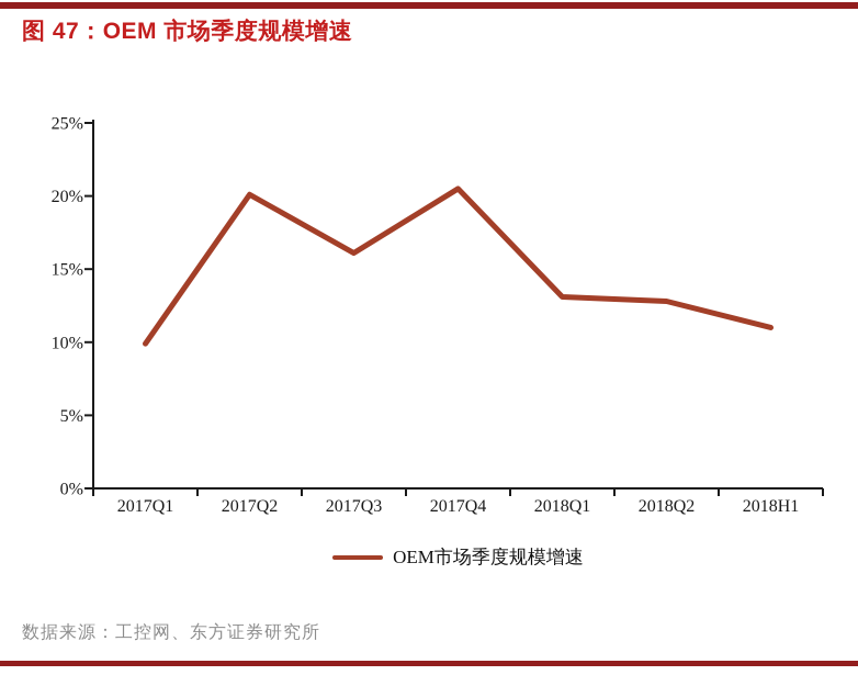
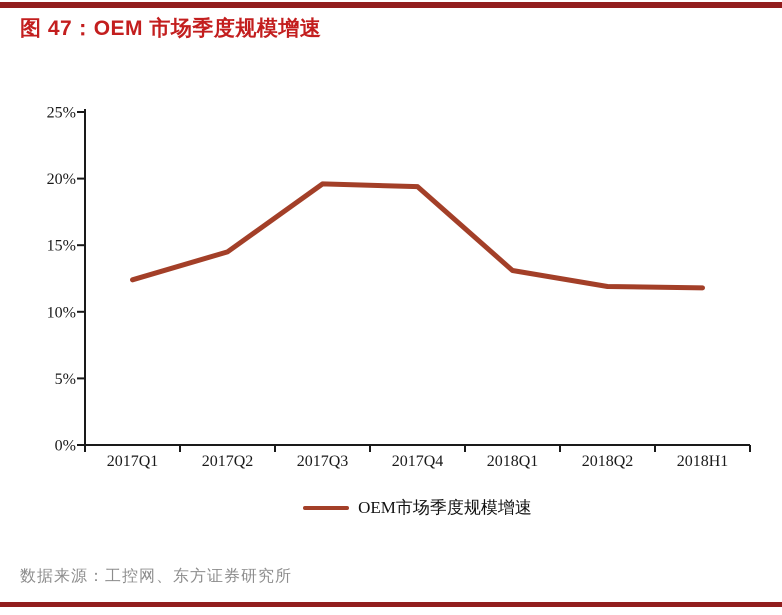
2017Q1: 9.9% -> 12.4%
2017Q2: 20.1% -> 14.5%
2017Q3: 16.1% -> 19.6%
2017Q4: 20.5% -> 19.4%
2018Q2: 12.8% -> 11.9%
2018H1: 11.0% -> 11.8%
